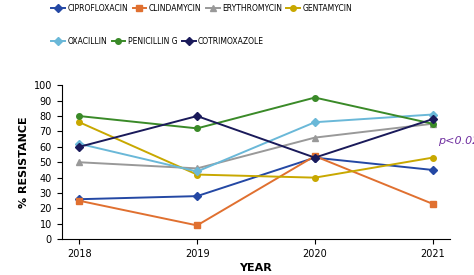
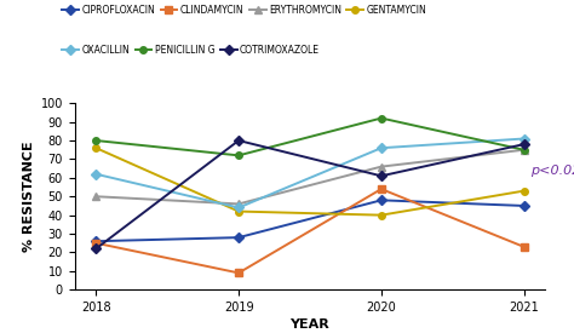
COTRIMOXAZOLE/2018: 60 -> 22
CIPROFLOXACIN/2020: 53 -> 48
COTRIMOXAZOLE/2020: 53 -> 61
